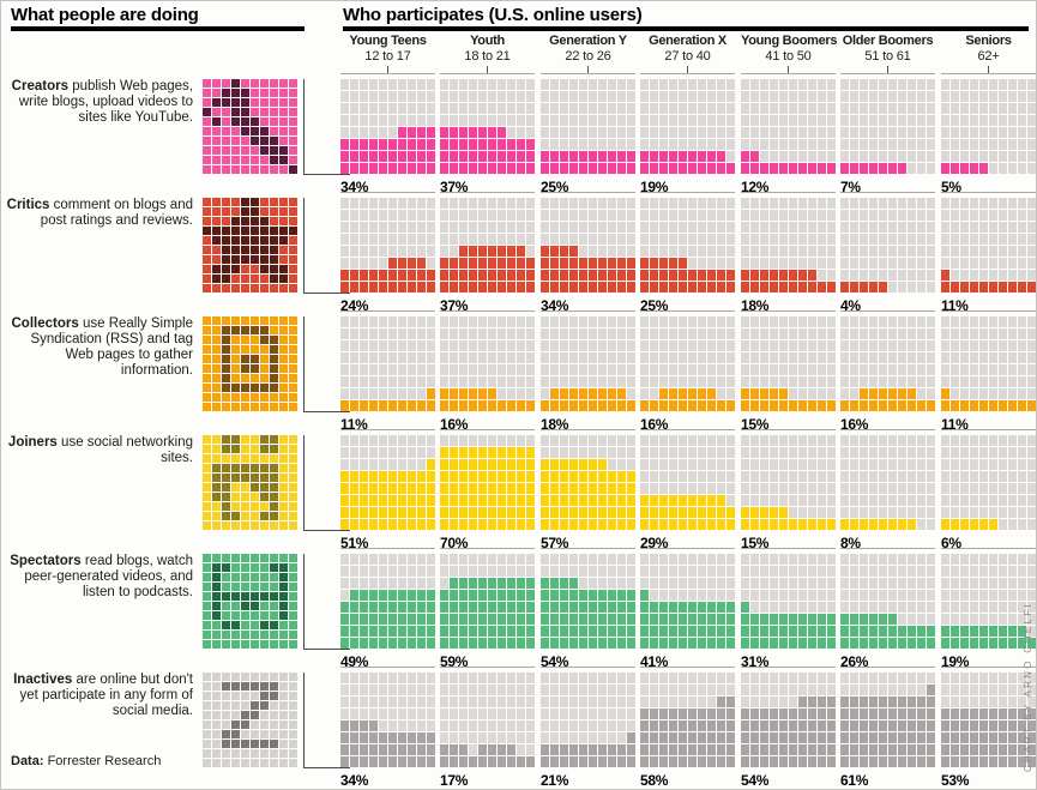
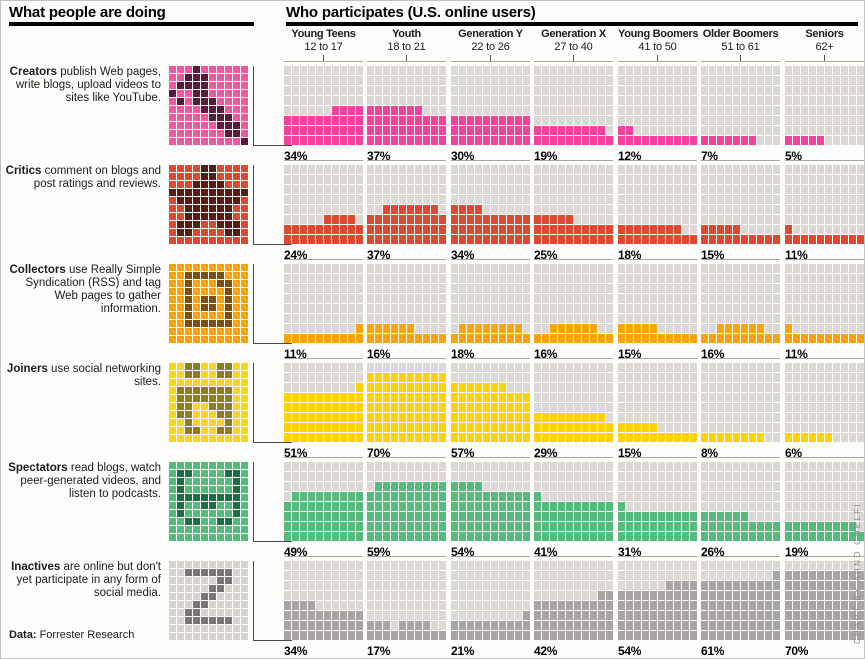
Creators/Generation Y 22 to 26: 25% -> 30%
Inactives/Generation X 27 to 40: 58% -> 42%
Critics/Older Boomers 51 to 61: 4% -> 15%
Inactives/Seniors 62+: 53% -> 70%
